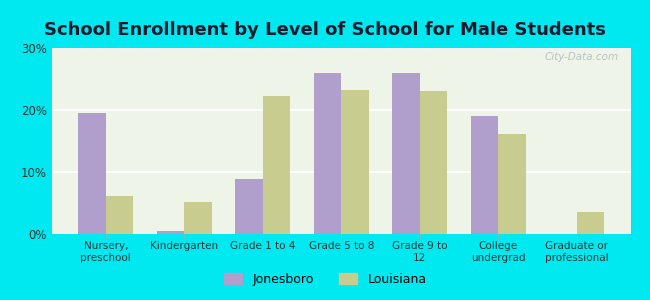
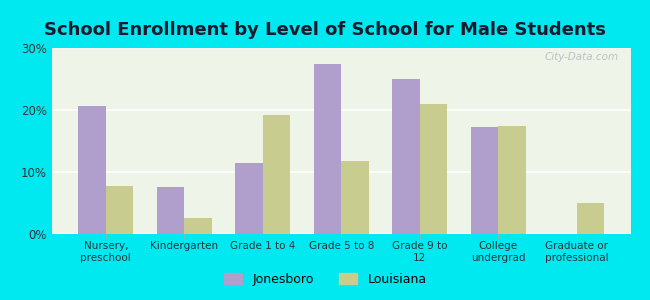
Jonesboro/Nursery, preschool: 19.5% -> 20.6%
Louisiana/Nursery, preschool: 6.2% -> 7.8%
Jonesboro/Kindergarten: 0.5% -> 7.6%
Louisiana/Kindergarten: 5.2% -> 2.6%
Jonesboro/Grade 1 to 4: 8.8% -> 11.4%
Louisiana/Grade 1 to 4: 22.2% -> 19.2%
Jonesboro/Grade 5 to 8: 26.0% -> 27.4%
Louisiana/Grade 5 to 8: 23.2% -> 11.8%
Jonesboro/Grade 9 to 12: 26.0% -> 25.0%
Louisiana/Grade 9 to 12: 23.0% -> 21.0%
Jonesboro/College undergrad: 19.0% -> 17.2%
Louisiana/College undergrad: 16.2% -> 17.4%
Louisiana/Graduate or professional: 3.5% -> 5.0%
